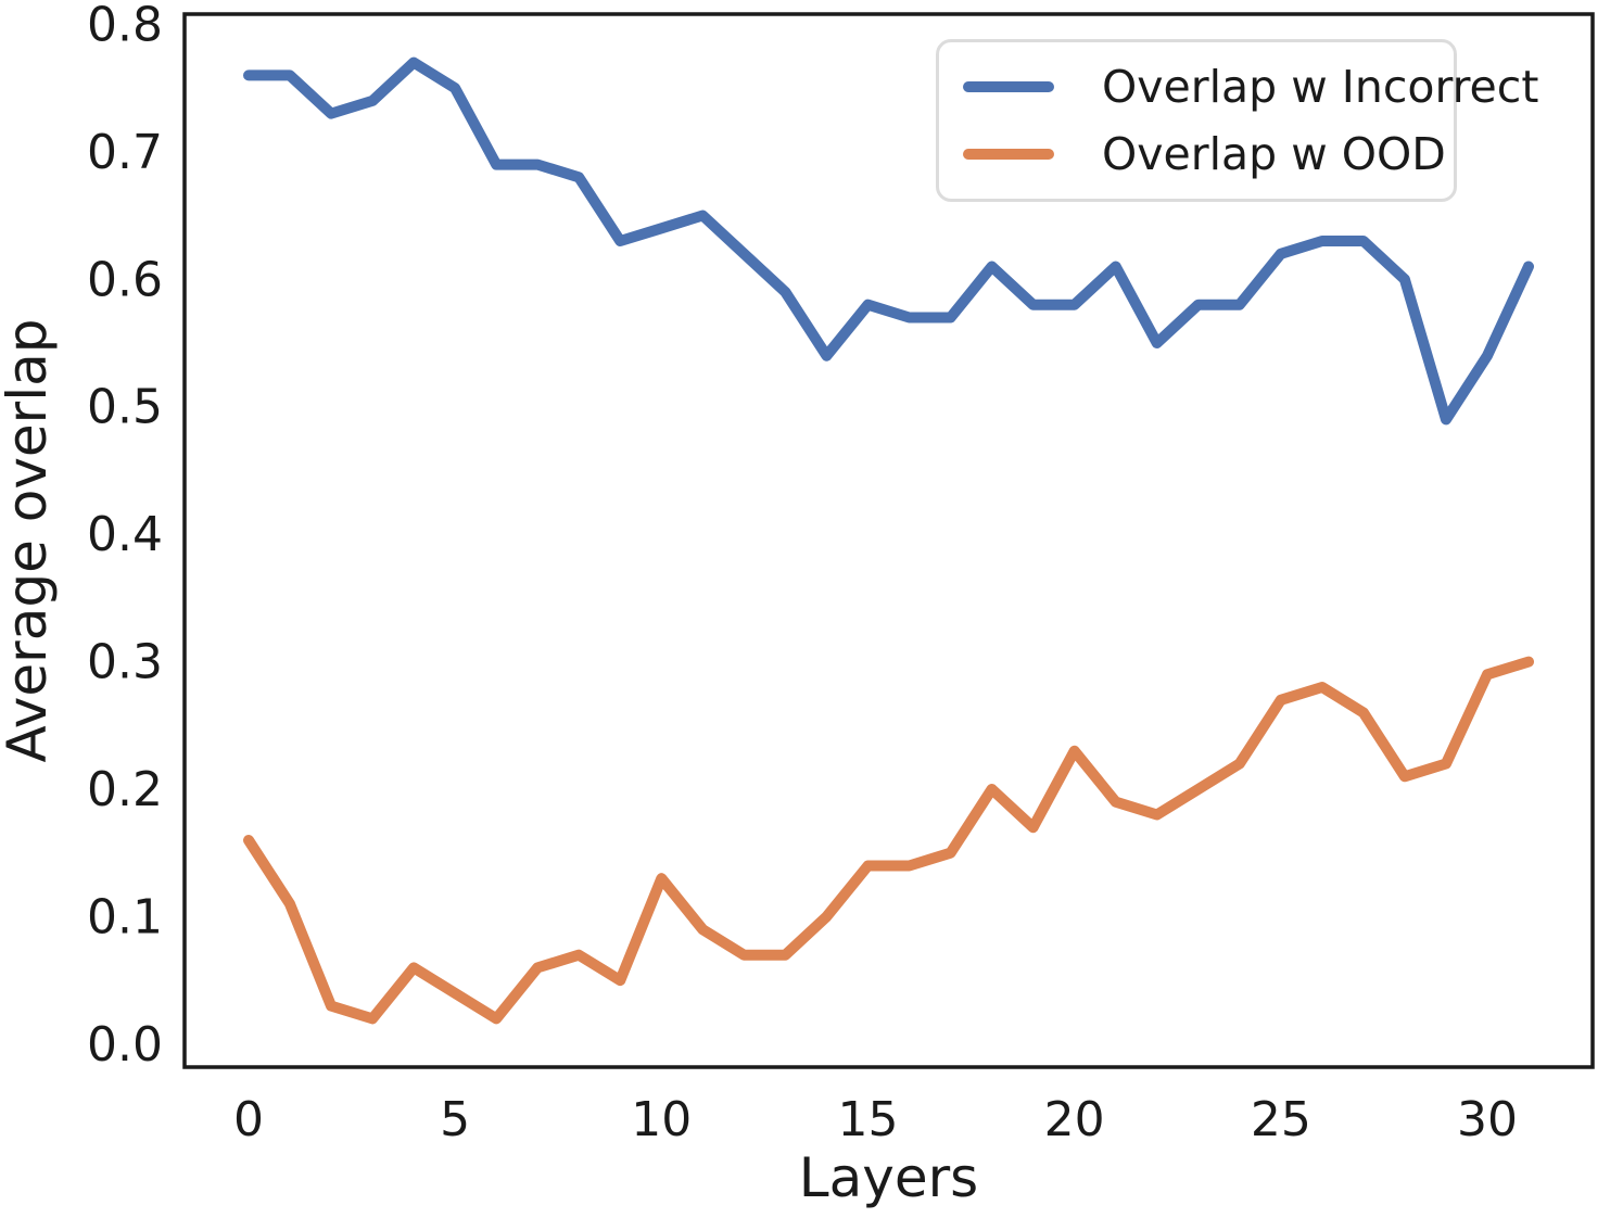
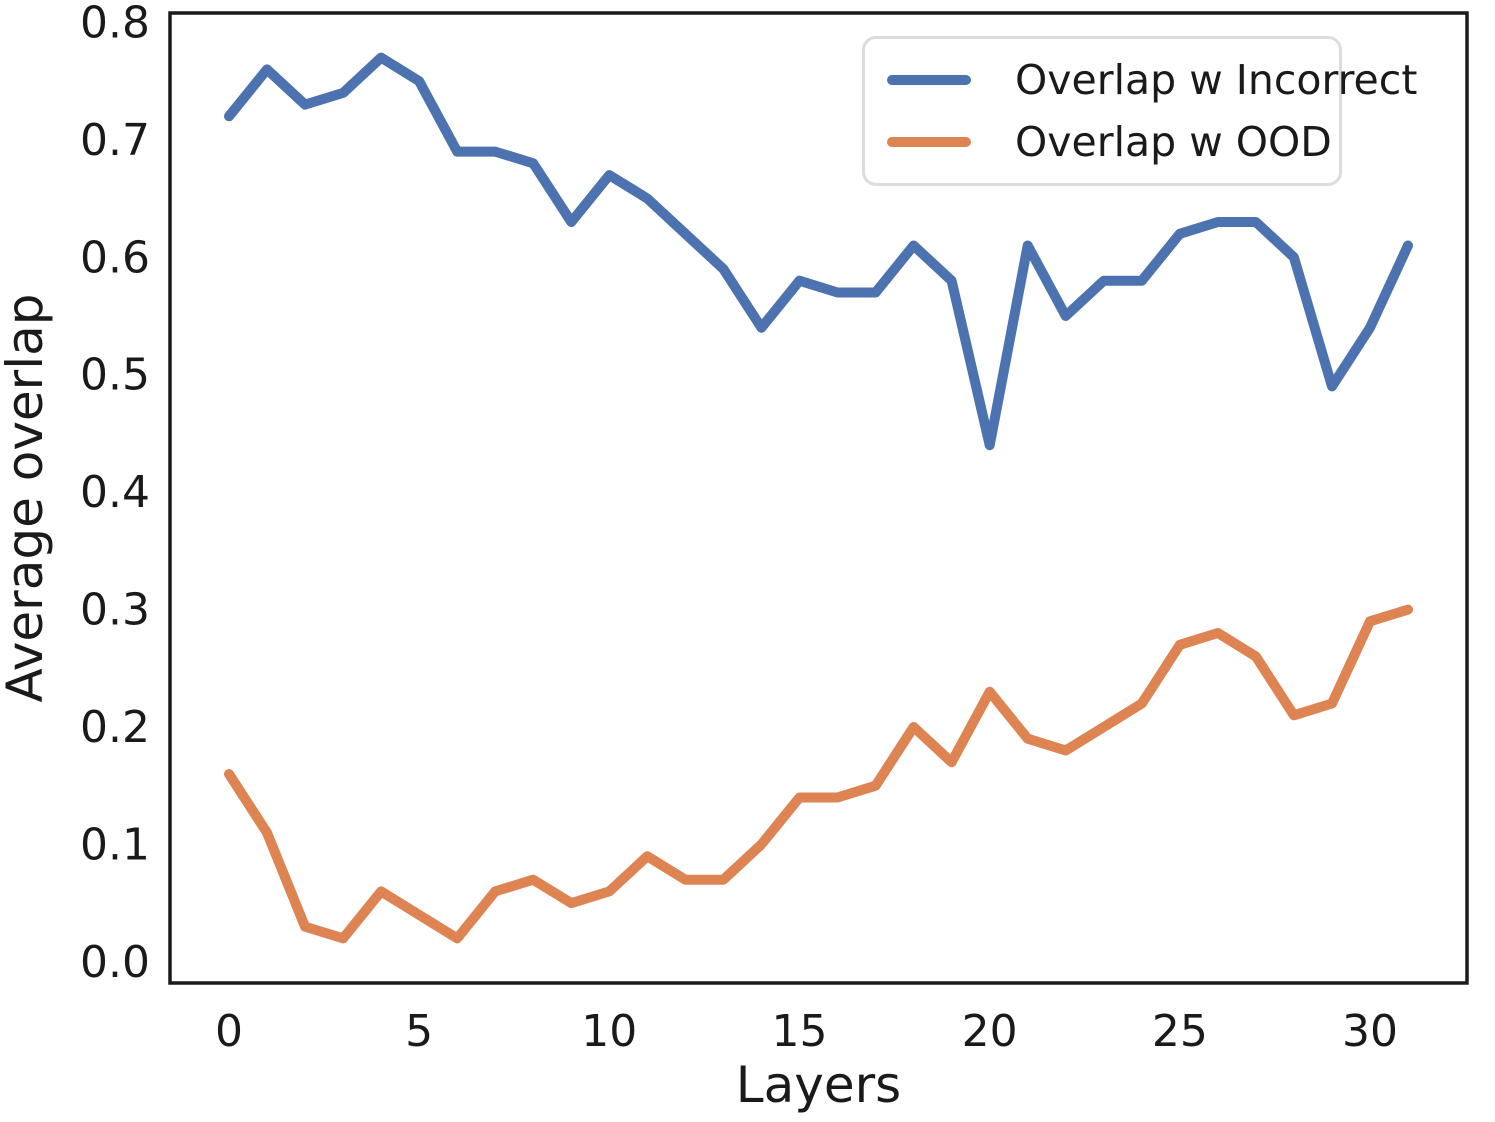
Overlap w Incorrect/0: 0.76 -> 0.72
Overlap w Incorrect/10: 0.64 -> 0.67
Overlap w OOD/10: 0.13 -> 0.06
Overlap w Incorrect/20: 0.58 -> 0.44
